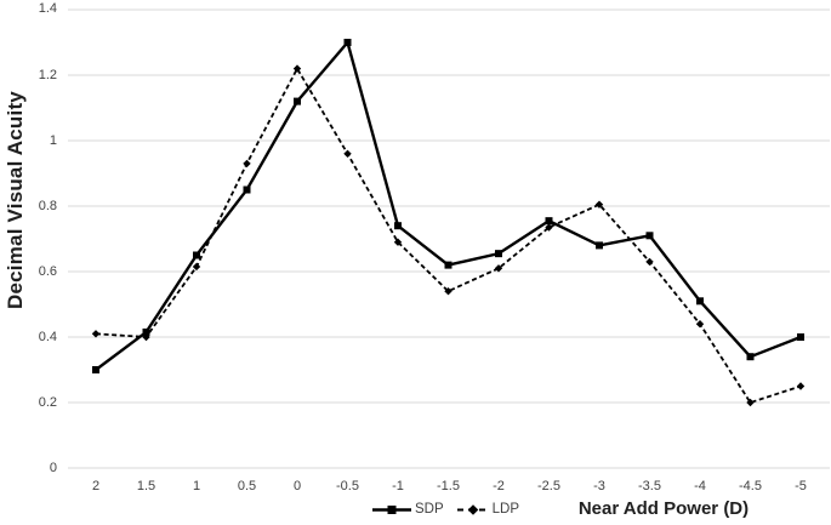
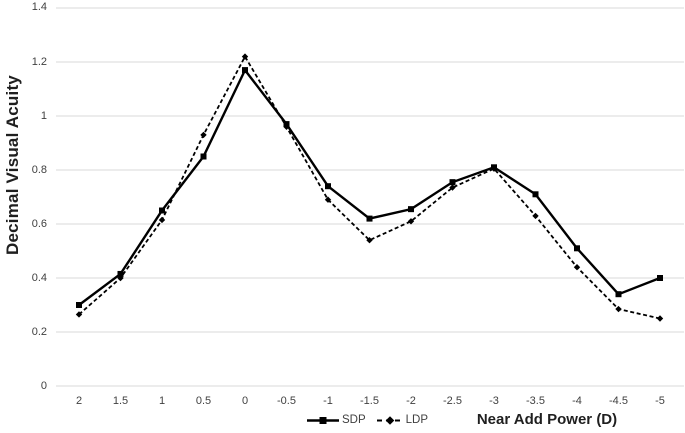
LDP/2: 0.41 -> 0.27
SDP/0: 1.12 -> 1.17
SDP/-0.5: 1.30 -> 0.97
SDP/-3: 0.68 -> 0.81
LDP/-4.5: 0.20 -> 0.28
